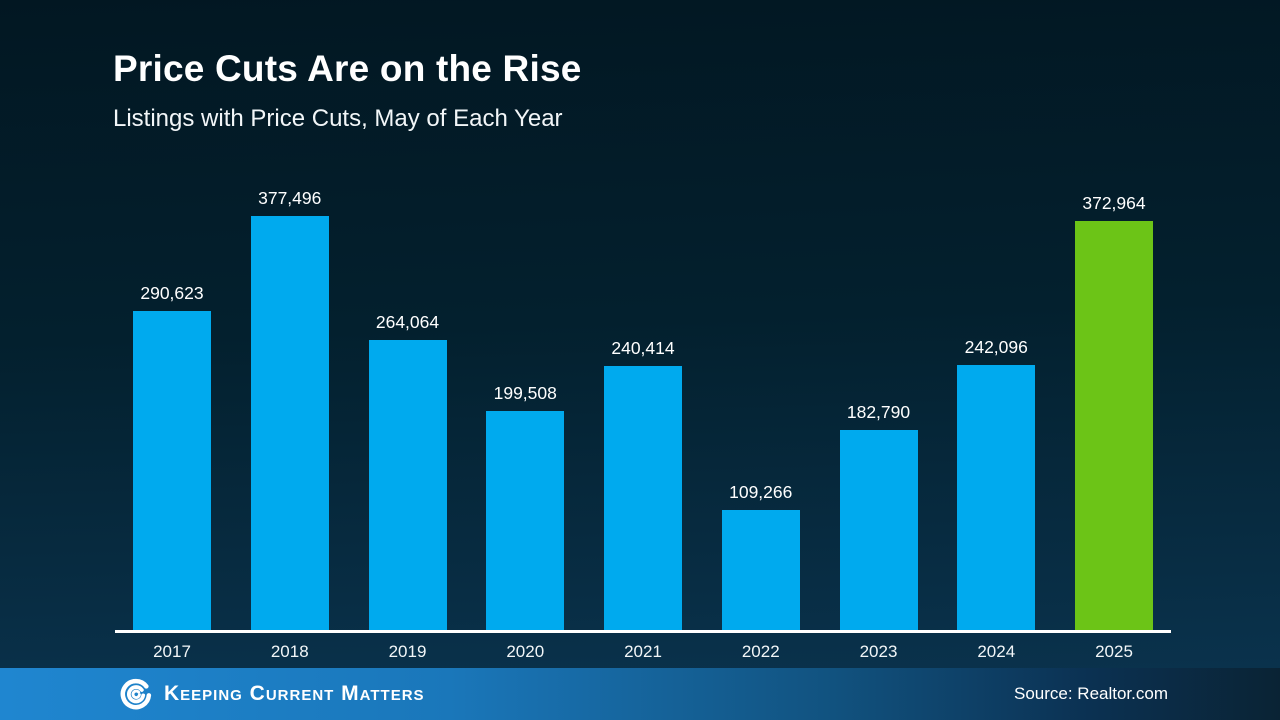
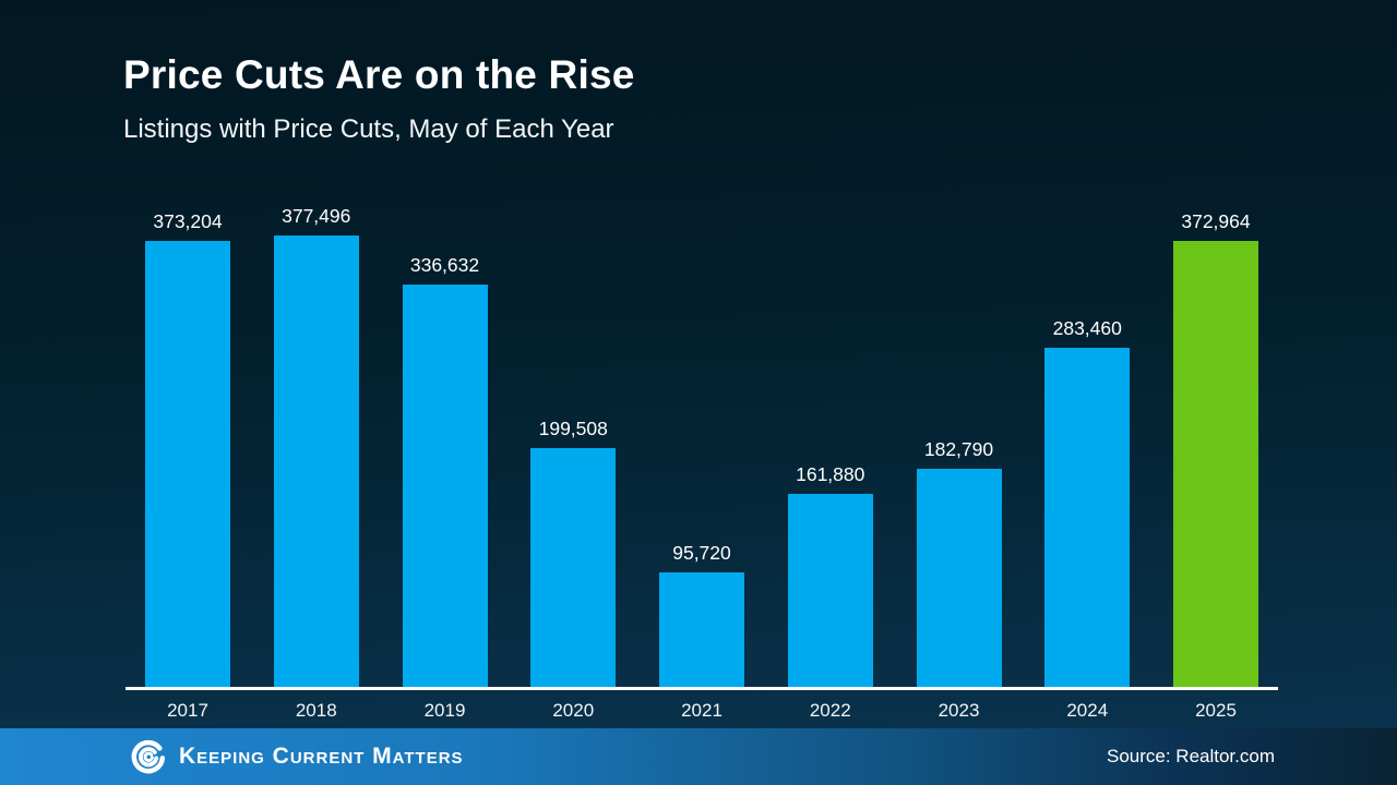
2017: 290,623 -> 373,204
2019: 264,064 -> 336,632
2021: 240,414 -> 95,720
2022: 109,266 -> 161,880
2024: 242,096 -> 283,460
